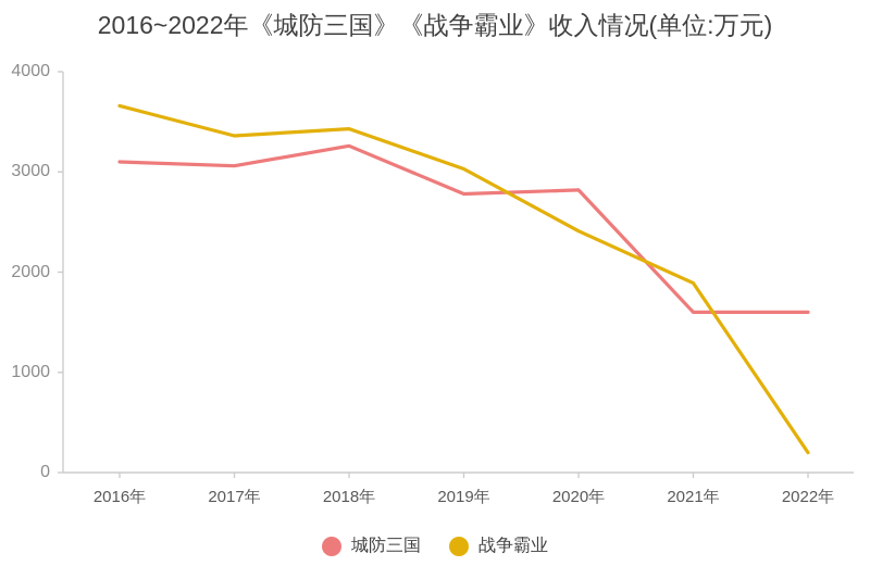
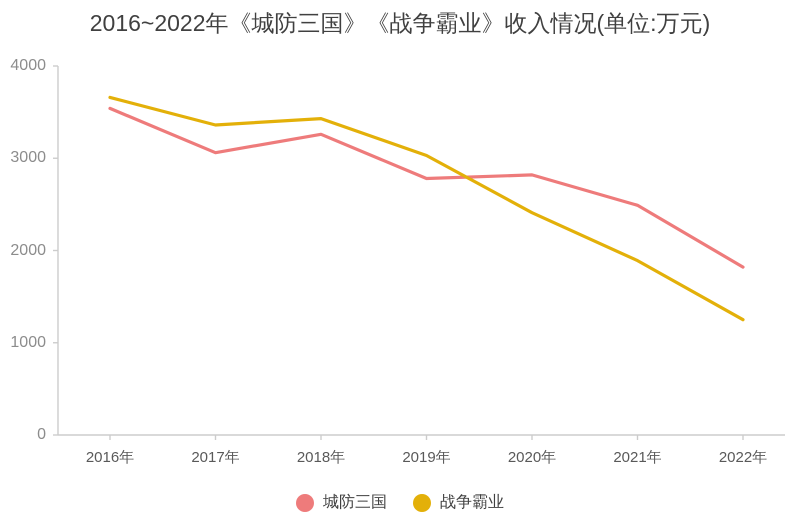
城防三国/2016年: 3100 -> 3500
城防三国/2021年: 1600 -> 2500
城防三国/2022年: 1600 -> 1800
战争霸业/2022年: 200 -> 1200
